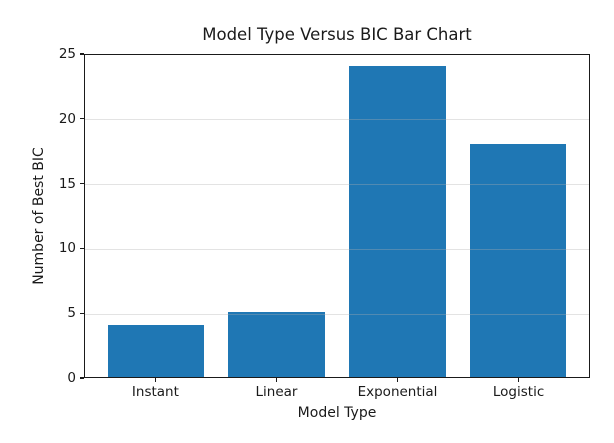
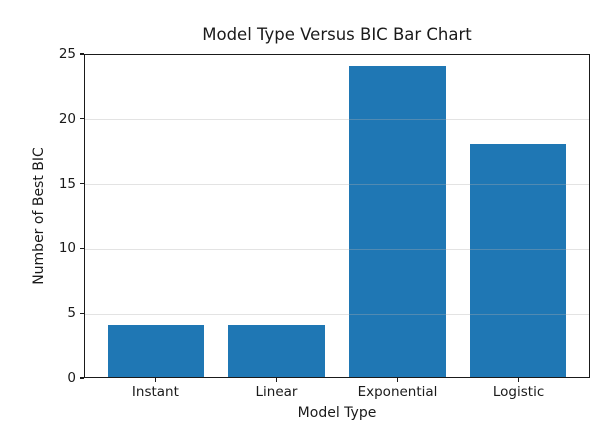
Linear: 5 -> 4
